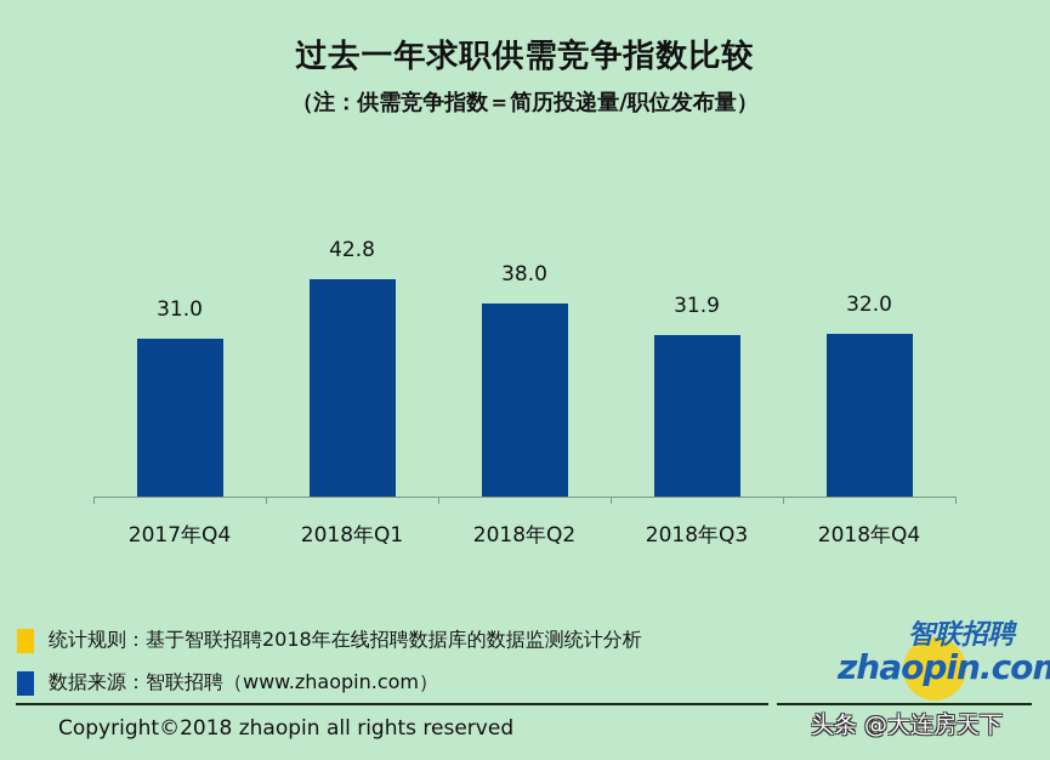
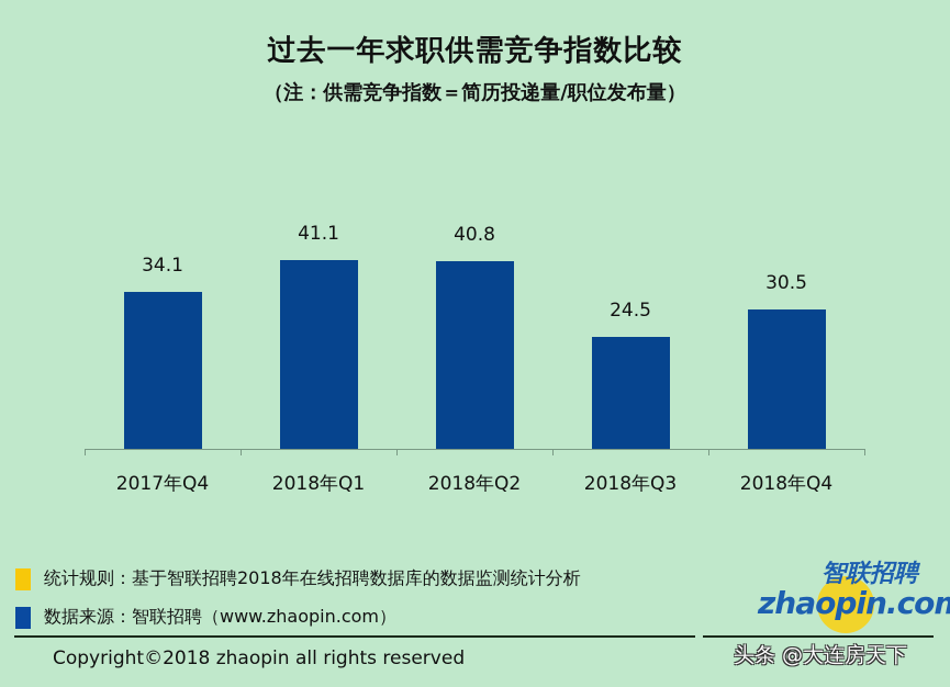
2017年Q4: 31.0 -> 34.1
2018年Q1: 42.8 -> 41.1
2018年Q2: 38.0 -> 40.8
2018年Q3: 31.9 -> 24.5
2018年Q4: 32.0 -> 30.5
